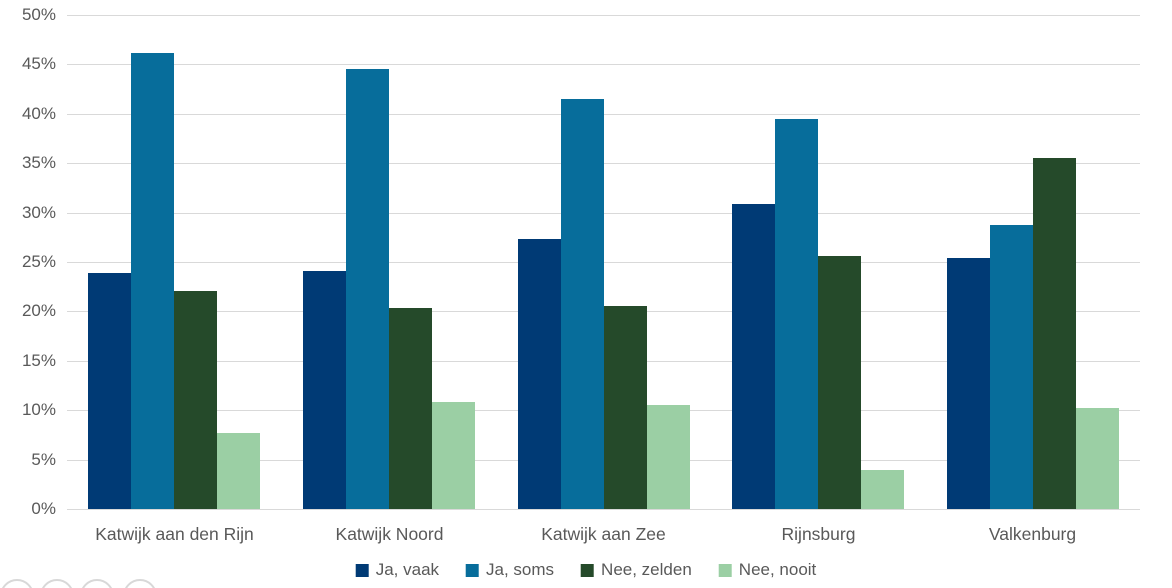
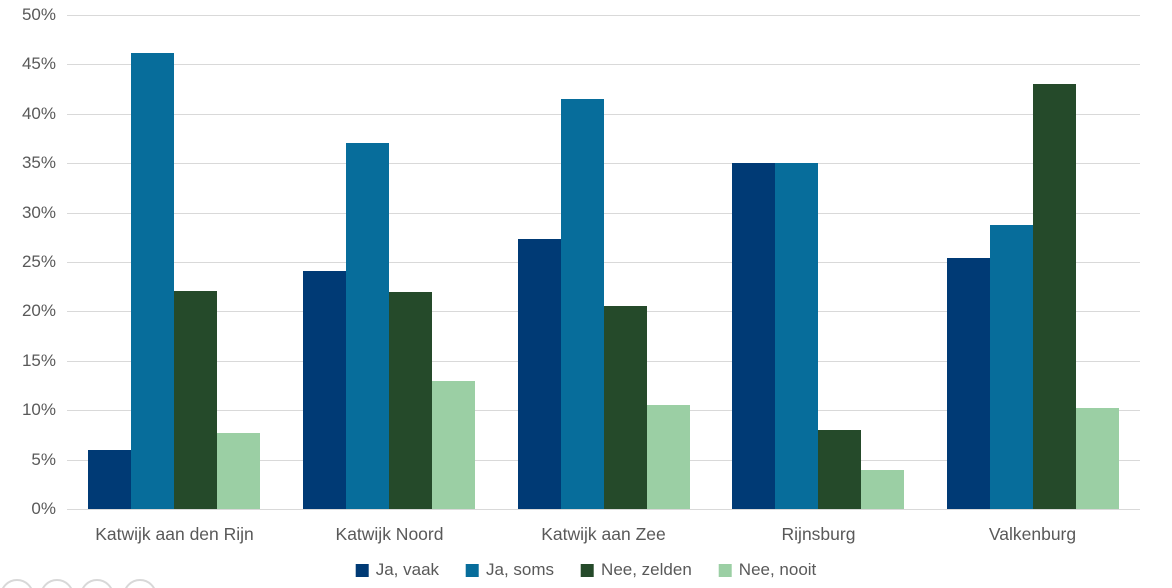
Ja, vaak/Katwijk aan den Rijn: 24% -> 6%
Ja, soms/Katwijk Noord: 44% -> 37%
Nee, zelden/Katwijk Noord: 20% -> 22%
Nee, nooit/Katwijk Noord: 11% -> 13%
Ja, vaak/Rijnsburg: 31% -> 35%
Ja, soms/Rijnsburg: 40% -> 35%
Nee, zelden/Rijnsburg: 26% -> 8%
Nee, zelden/Valkenburg: 36% -> 43%
